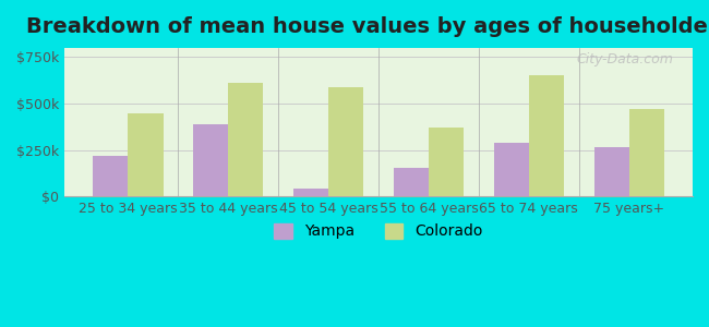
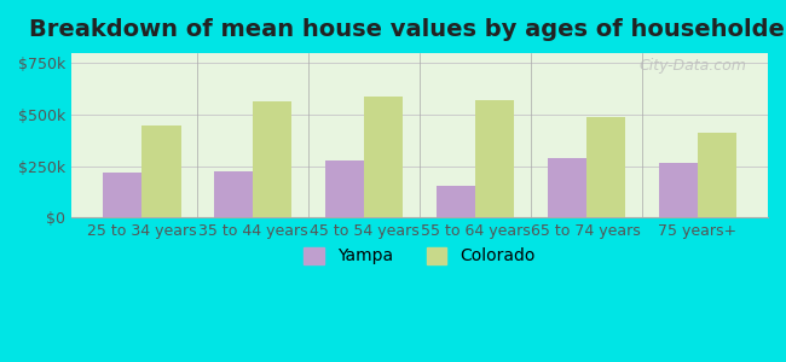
Yampa/35 to 44 years: $390k -> $220k
Colorado/35 to 44 years: $610k -> $560k
Yampa/45 to 54 years: $40k -> $280k
Colorado/55 to 64 years: $370k -> $570k
Colorado/65 to 74 years: $650k -> $490k
Colorado/75 years+: $470k -> $410k
